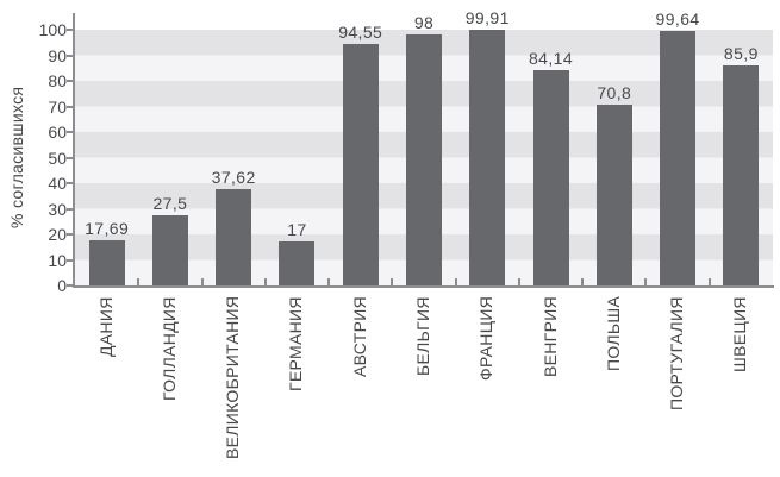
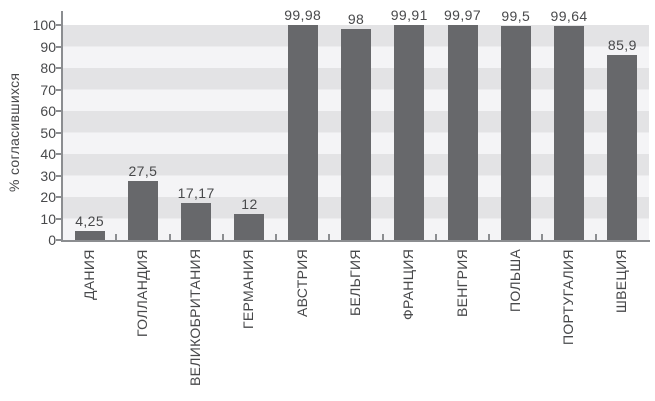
ДАНИЯ: 17,69 -> 4,25
ВЕЛИКОБРИТАНИЯ: 37,62 -> 17,17
ГЕРМАНИЯ: 17 -> 12
АВСТРИЯ: 94,55 -> 99,98
ВЕНГРИЯ: 84,14 -> 99,97
ПОЛЬША: 70,8 -> 99,5
